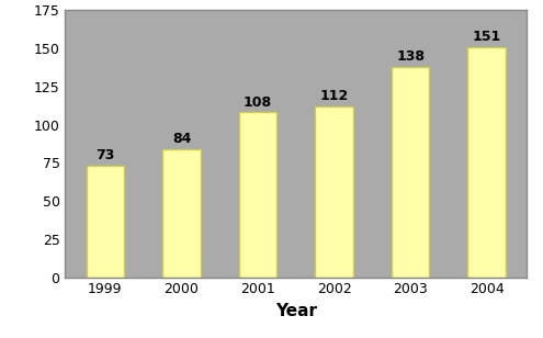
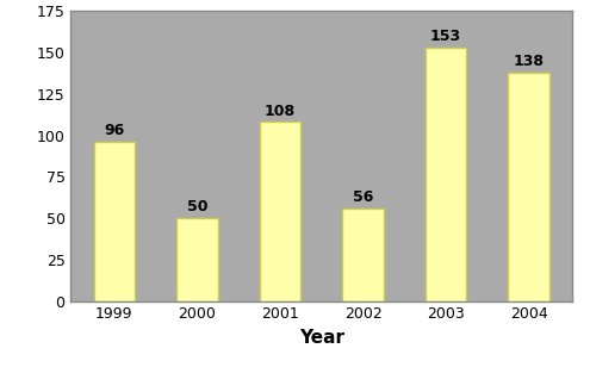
1999: 73 -> 96
2000: 84 -> 50
2002: 112 -> 56
2003: 138 -> 153
2004: 151 -> 138
